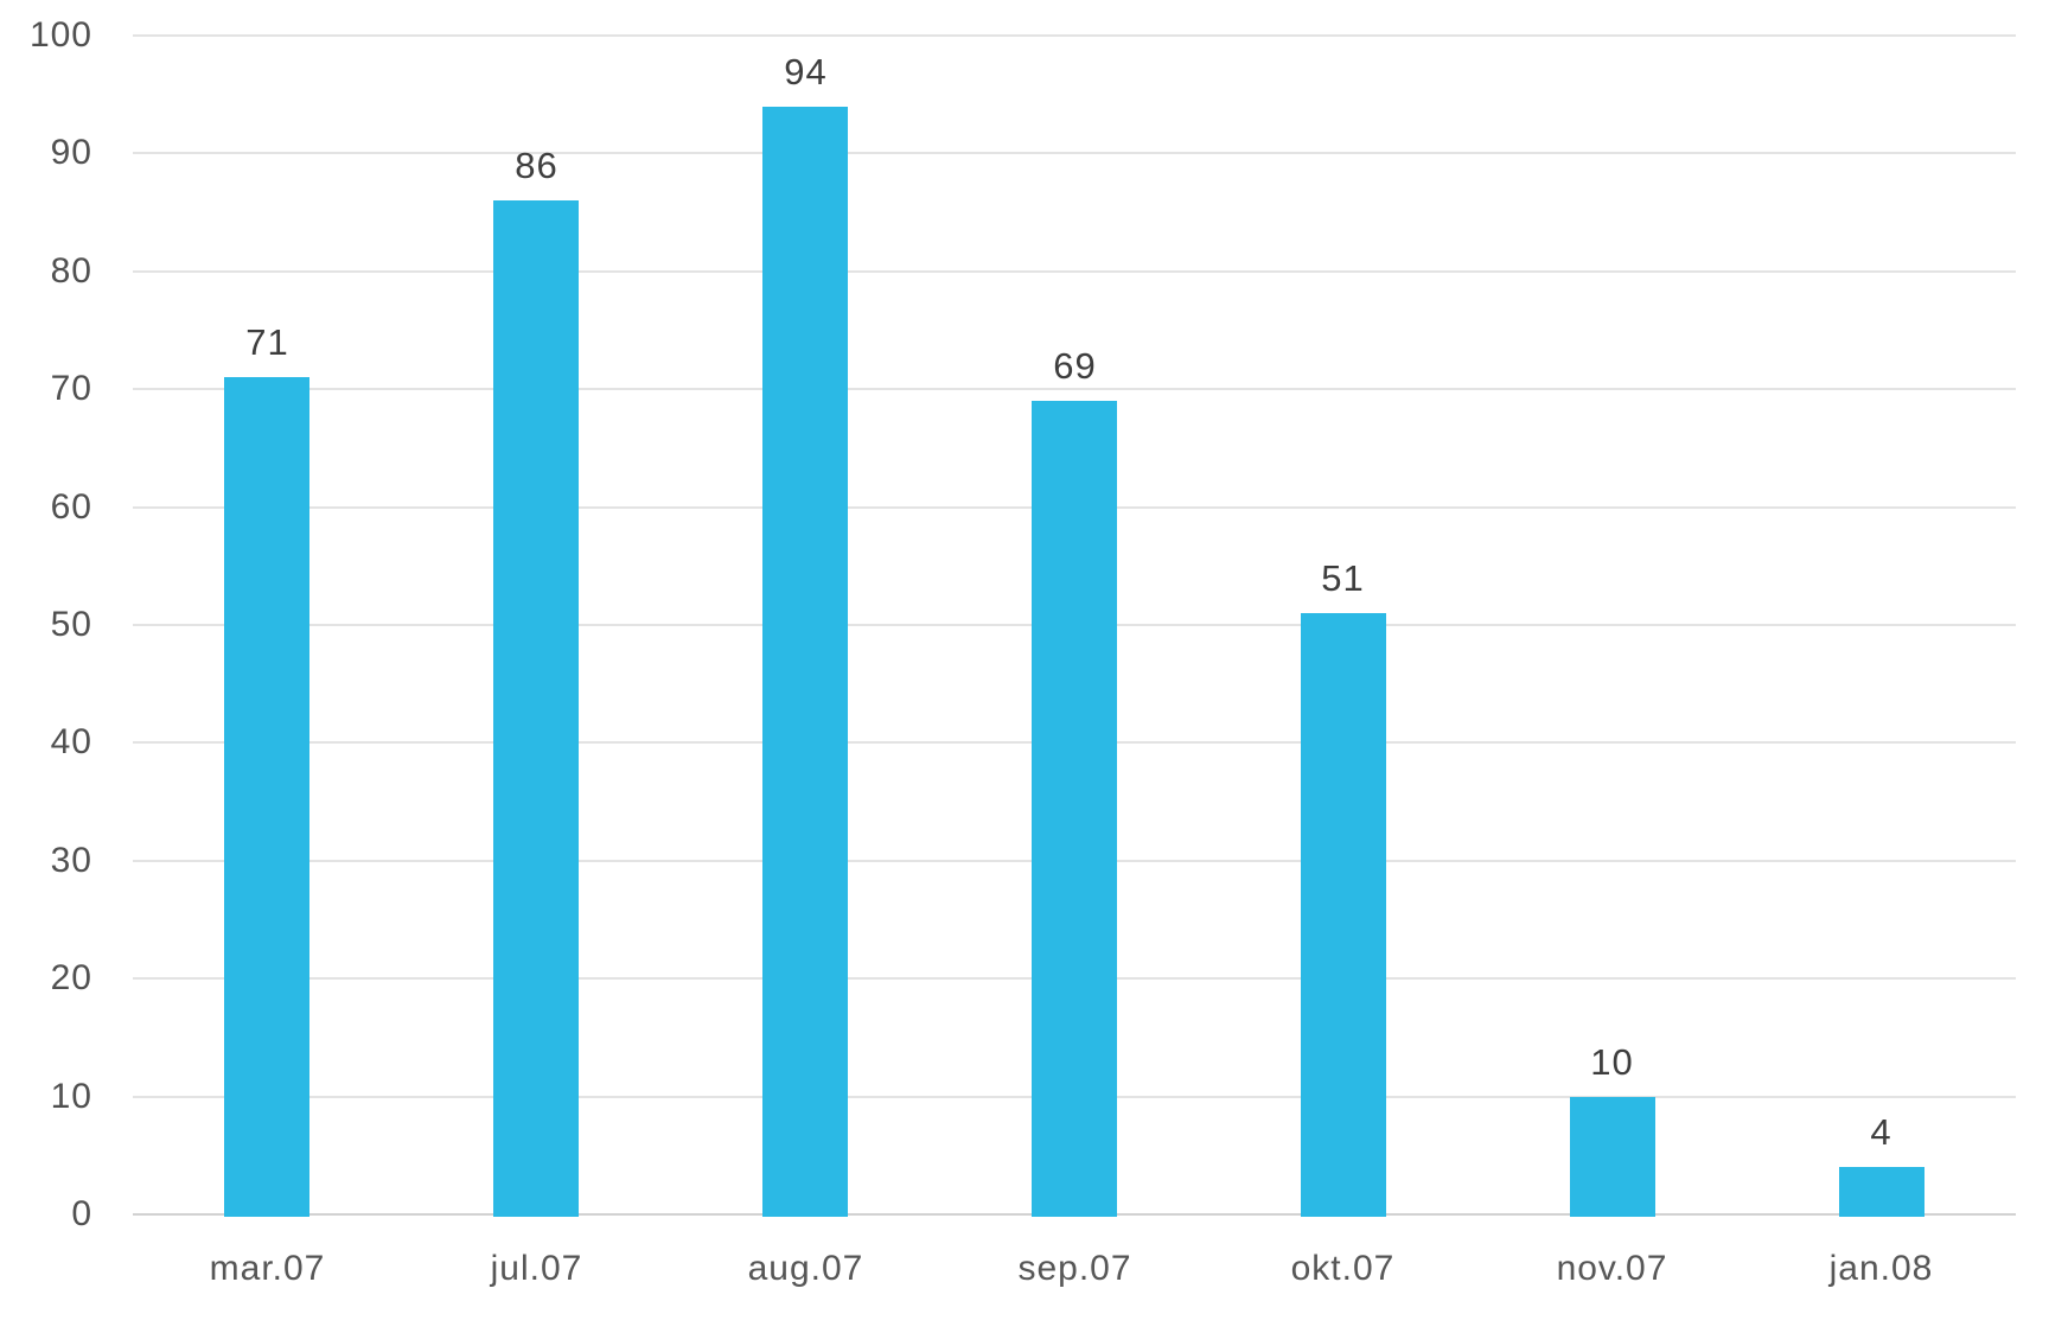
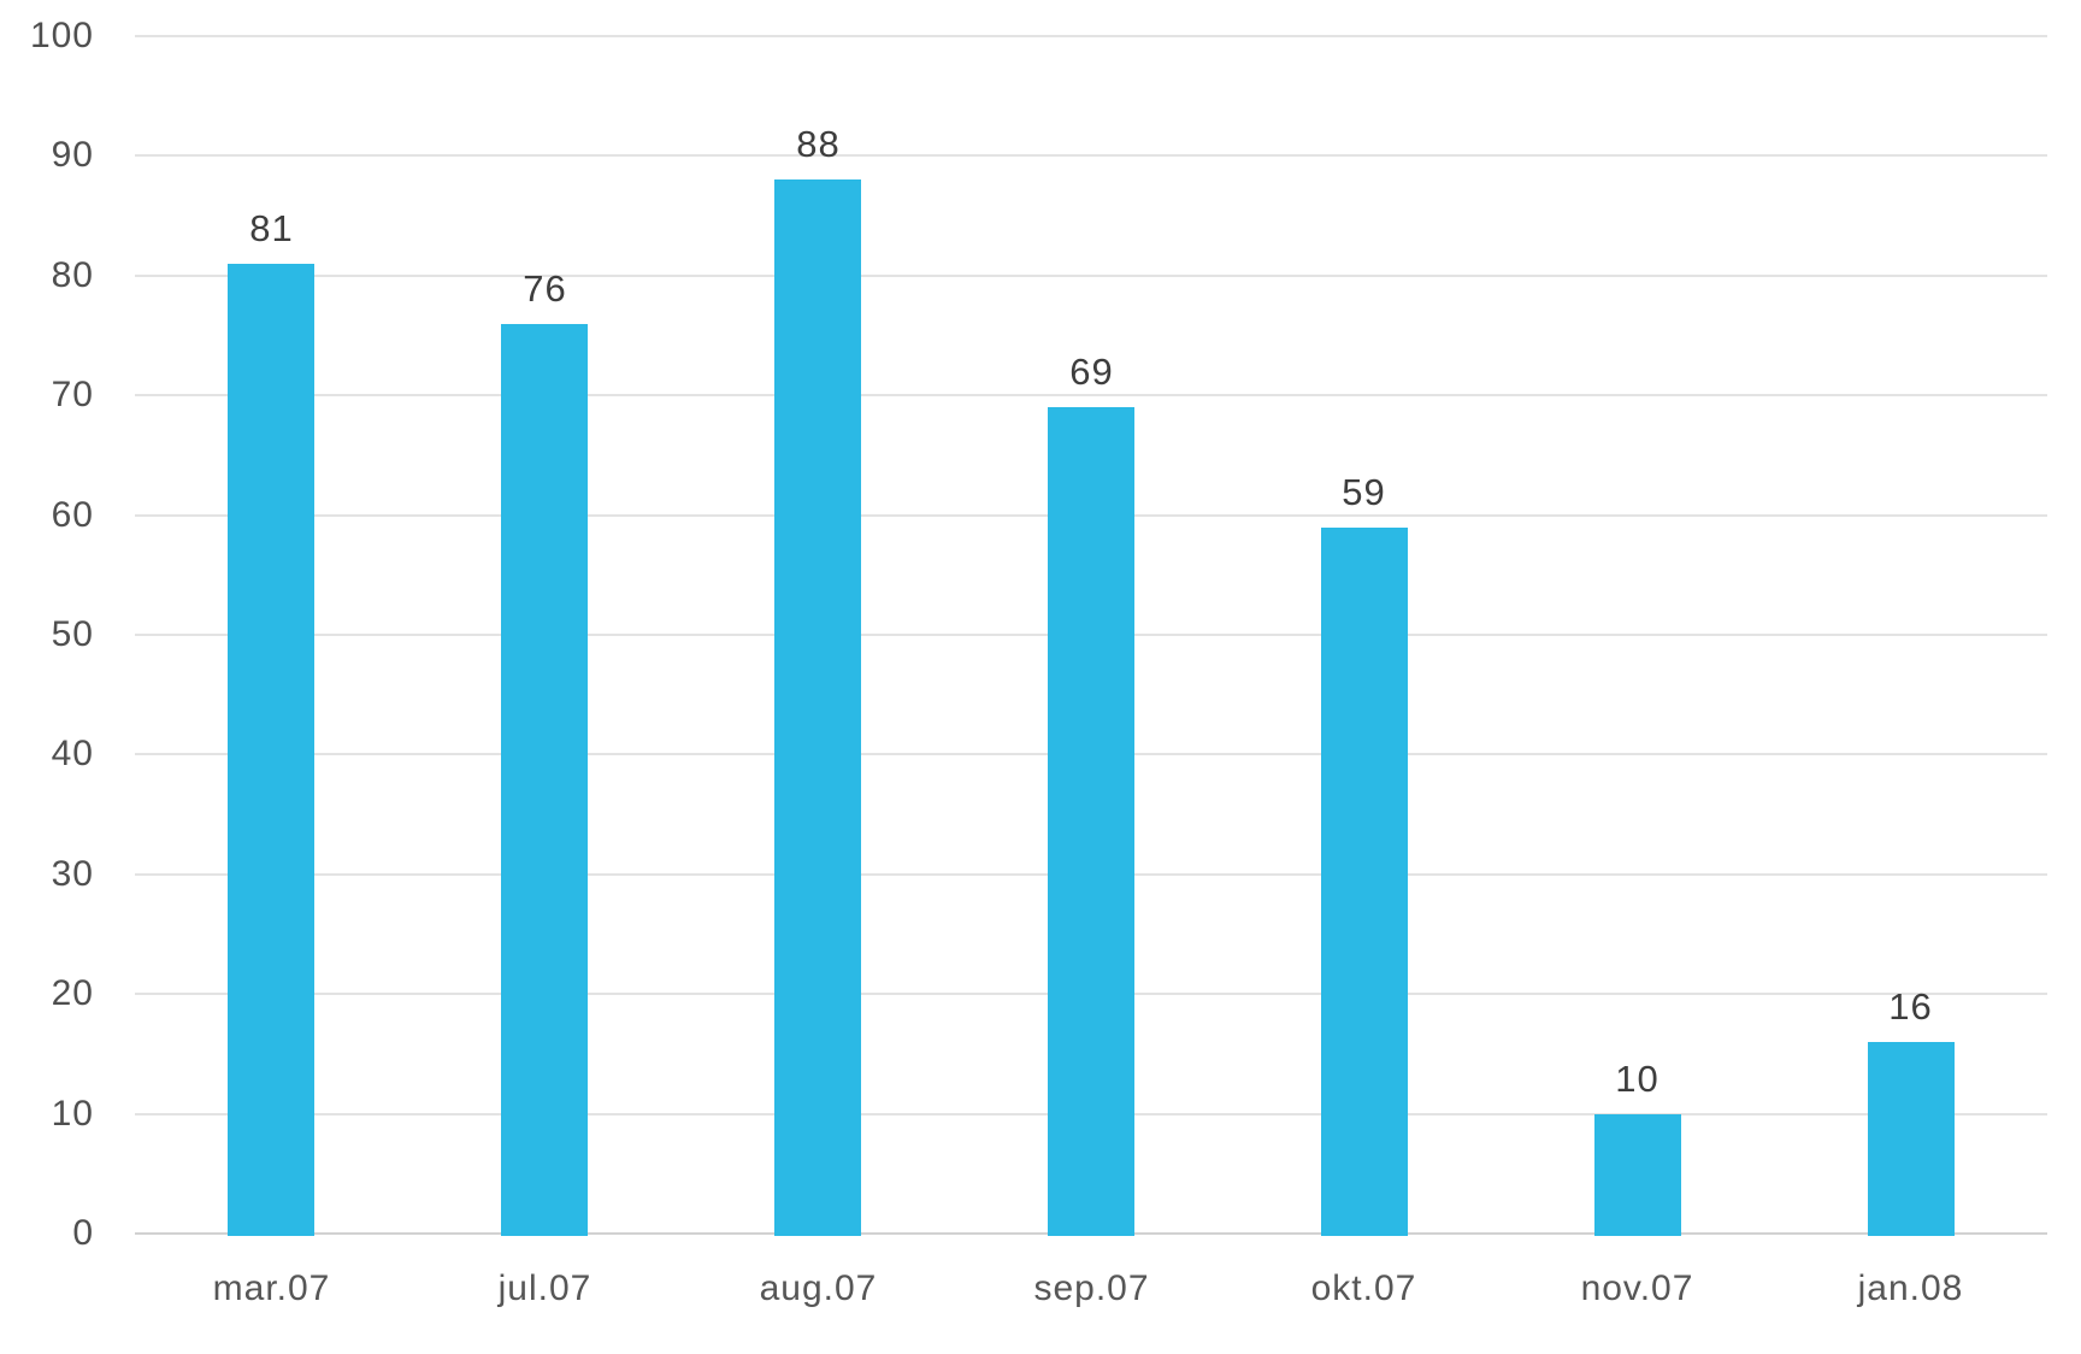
mar.07: 71 -> 81
jul.07: 86 -> 76
aug.07: 94 -> 88
okt.07: 51 -> 59
jan.08: 4 -> 16
